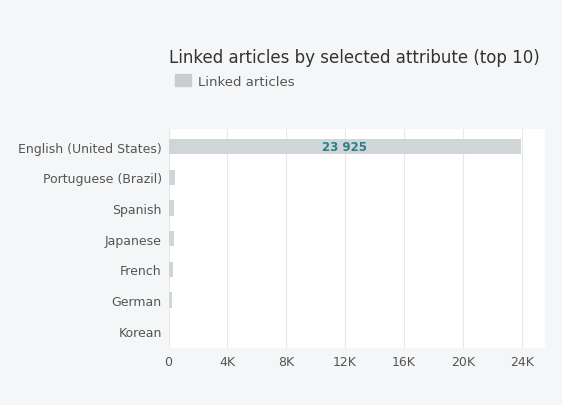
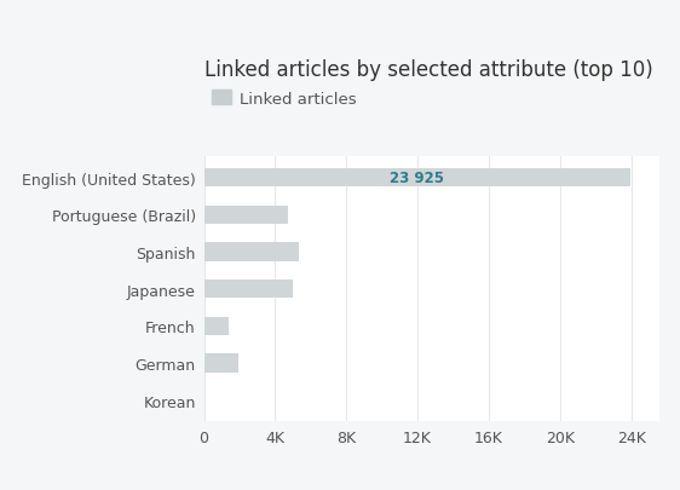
Portuguese (Brazil): 0.4K -> 4.7K
Spanish: 0.4K -> 5.3K
Japanese: 0.3K -> 5.0K
French: 0.3K -> 1.4K
German: 0.2K -> 1.9K
